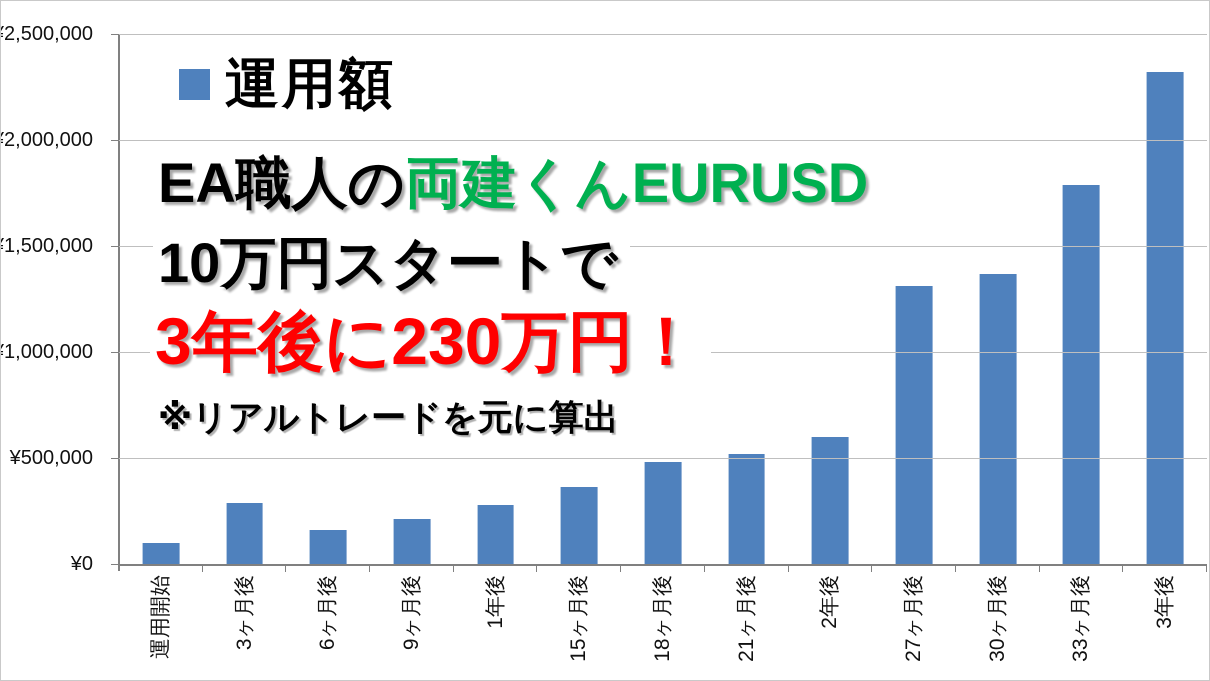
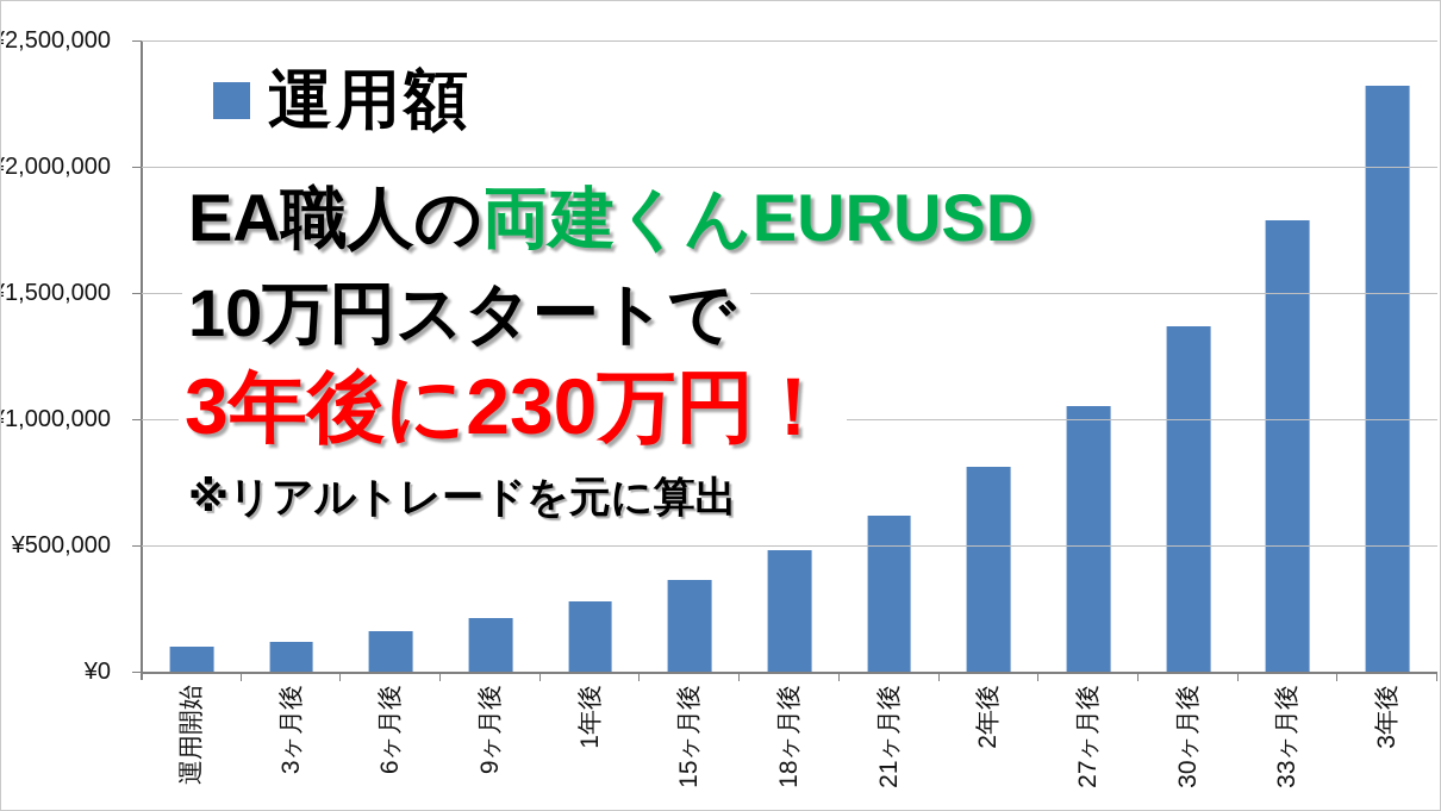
3ヶ月後: ¥290000 -> ¥120000
21ヶ月後: ¥520000 -> ¥620000
2年後: ¥600000 -> ¥810000
27ヶ月後: ¥1310000 -> ¥1050000
